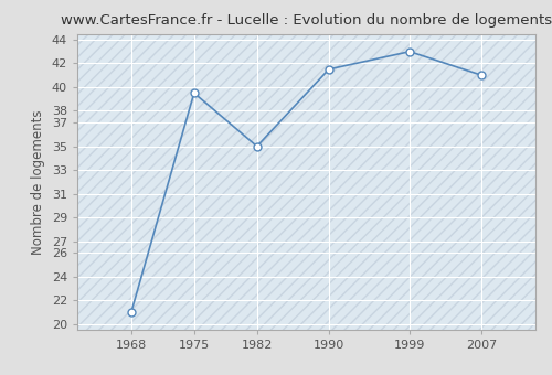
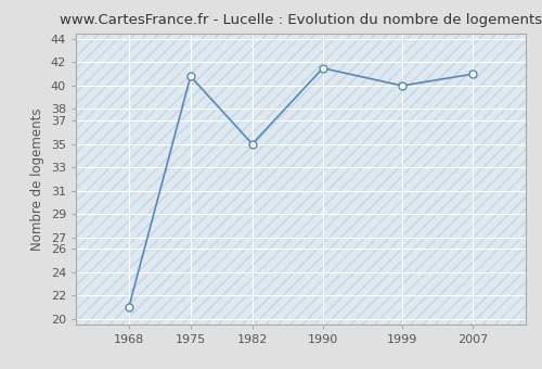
1975: 39.5 -> 40.8
1999: 43.0 -> 40.0
